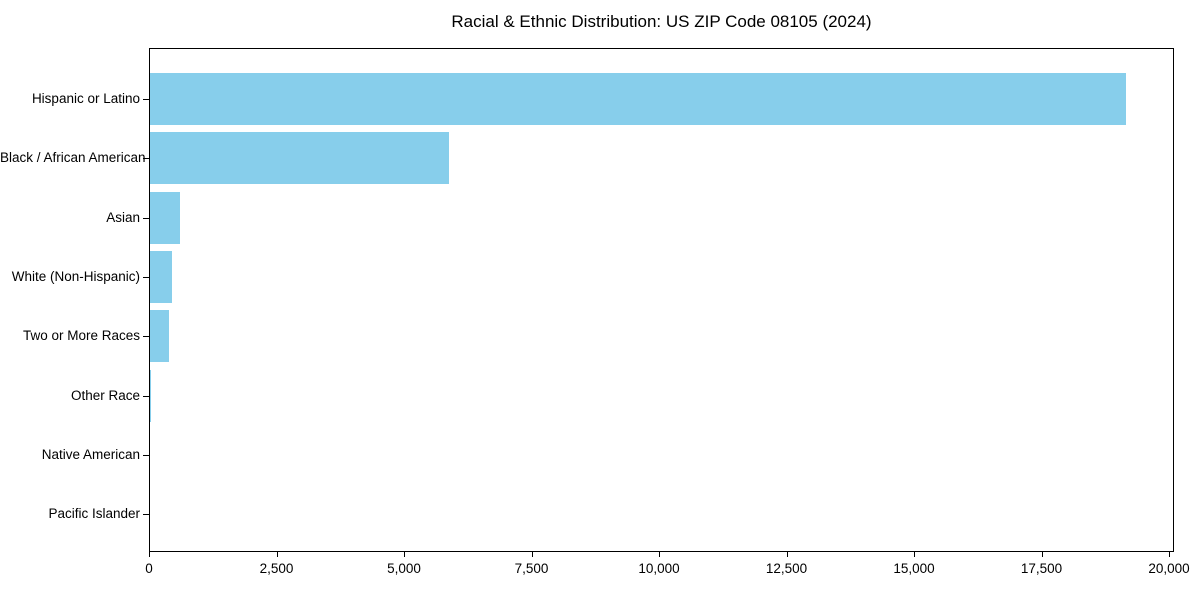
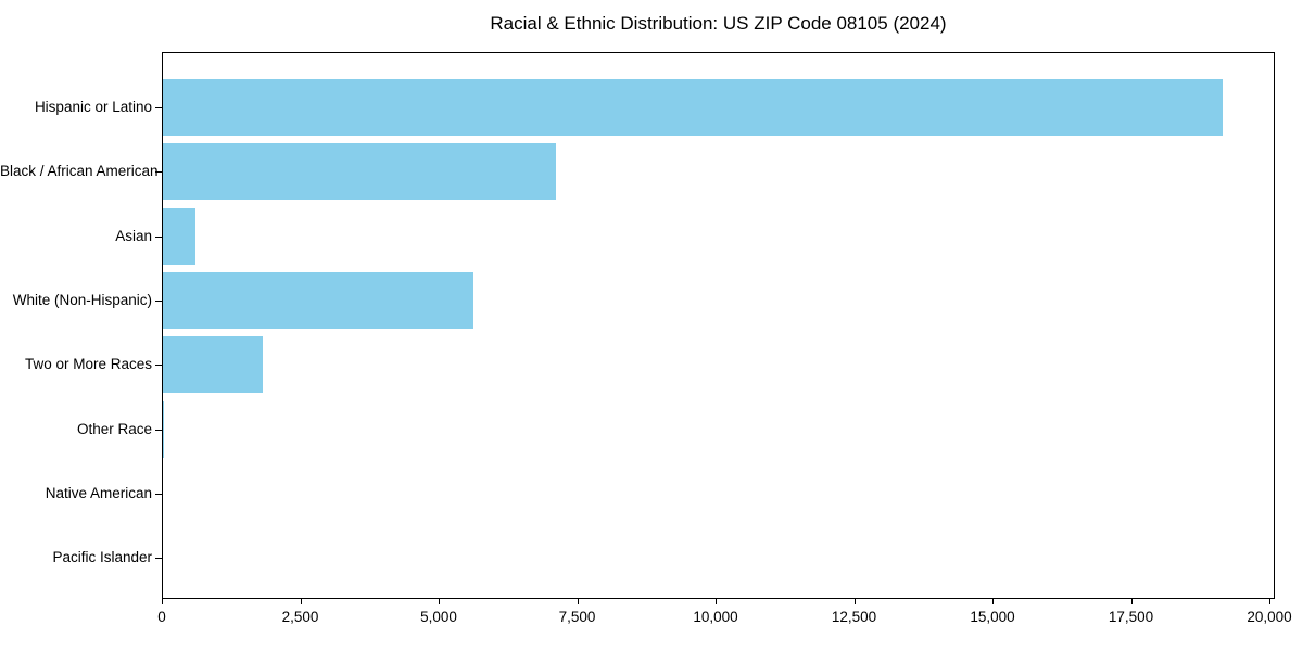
Black / African American: 5900 -> 7100
White (Non-Hispanic): 400 -> 5600
Two or More Races: 400 -> 1800
